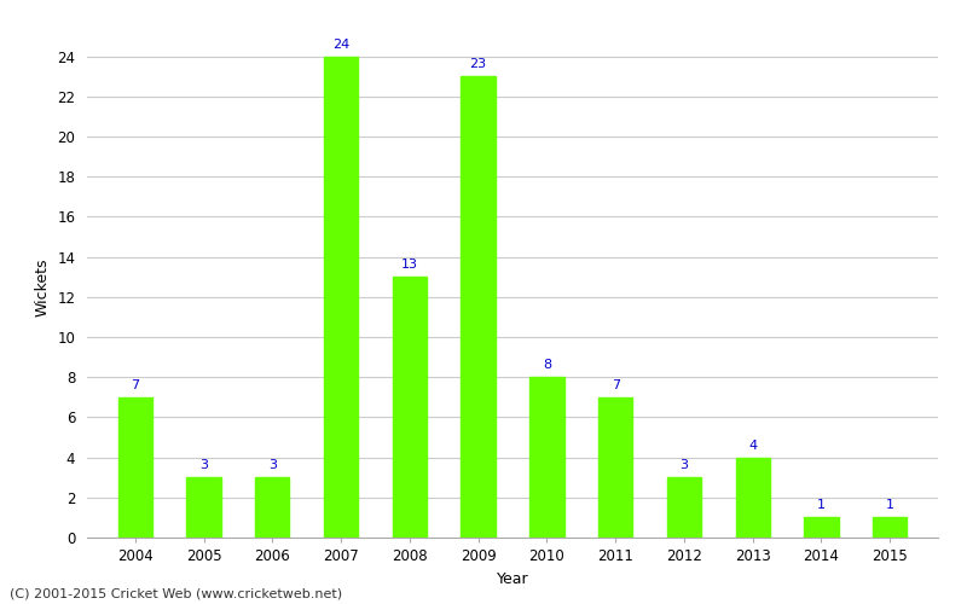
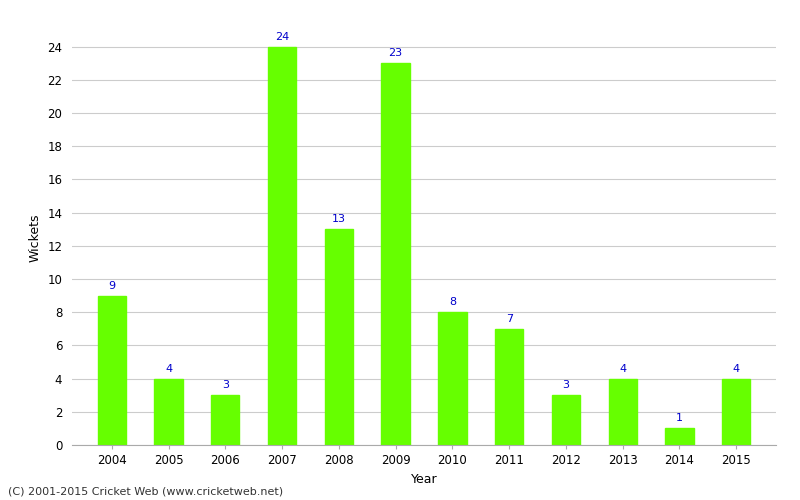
2004: 7 -> 9
2005: 3 -> 4
2015: 1 -> 4
